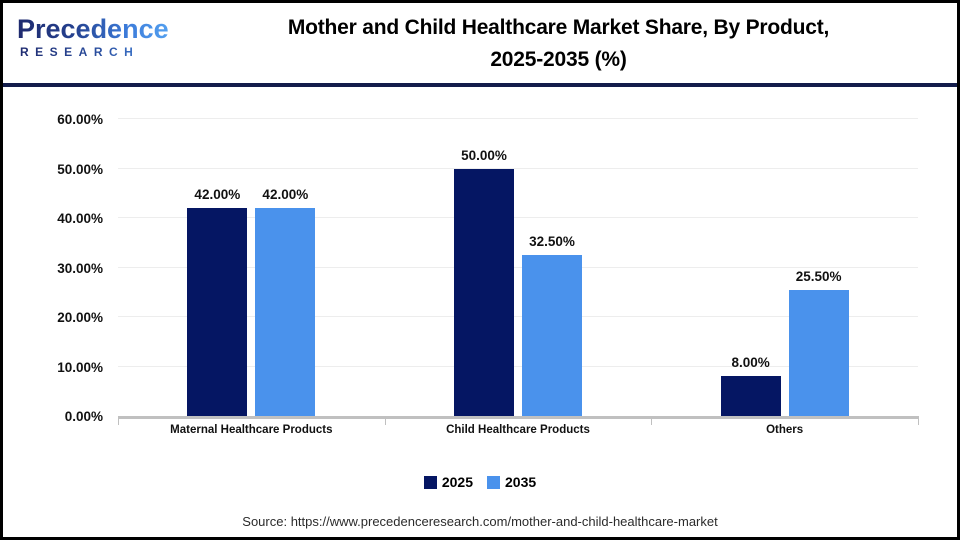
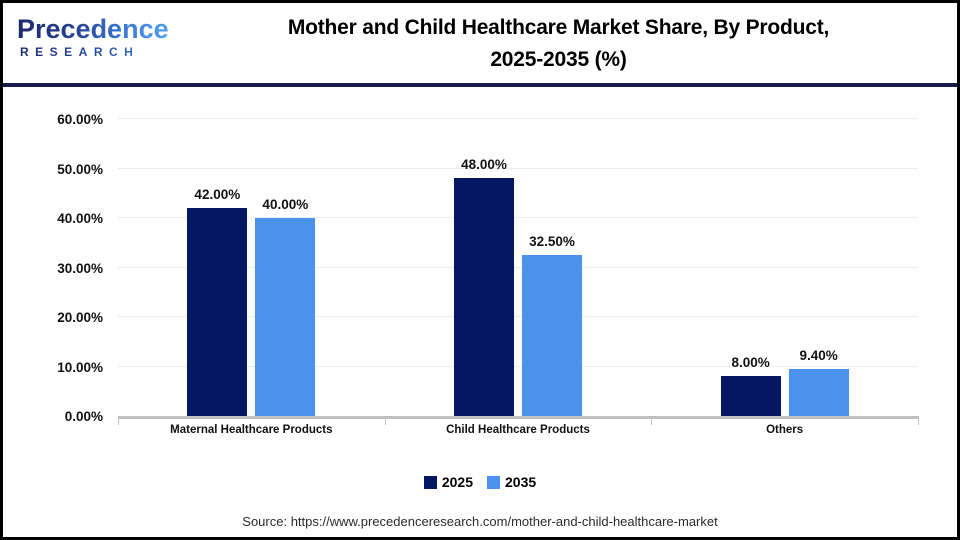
2035/Maternal Healthcare Products: 42.00% -> 40.00%
2025/Child Healthcare Products: 50.00% -> 48.00%
2035/Others: 25.50% -> 9.40%
